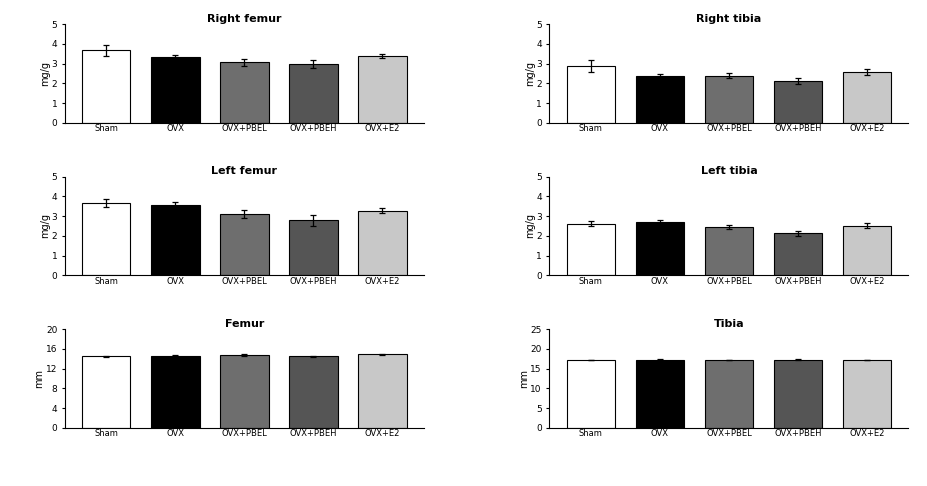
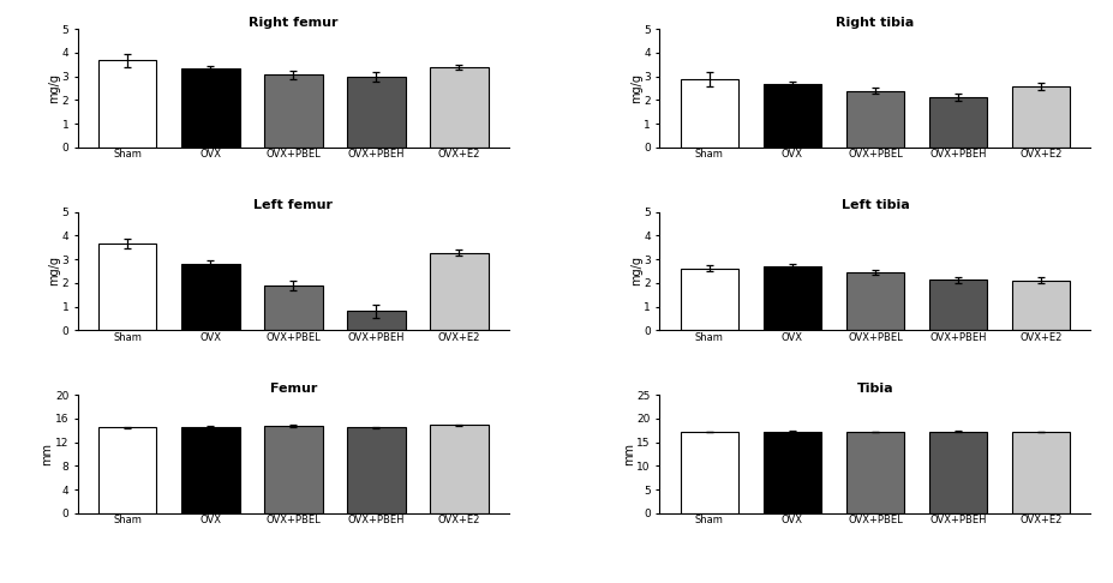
Right tibia/OVX: 2.4 -> 2.7
Left femur/OVX: 3.6 -> 2.8
Left femur/OVX+PBEL: 3.1 -> 1.9
Left femur/OVX+PBEH: 2.8 -> 0.8
Left tibia/OVX+E2: 2.5 -> 2.1
